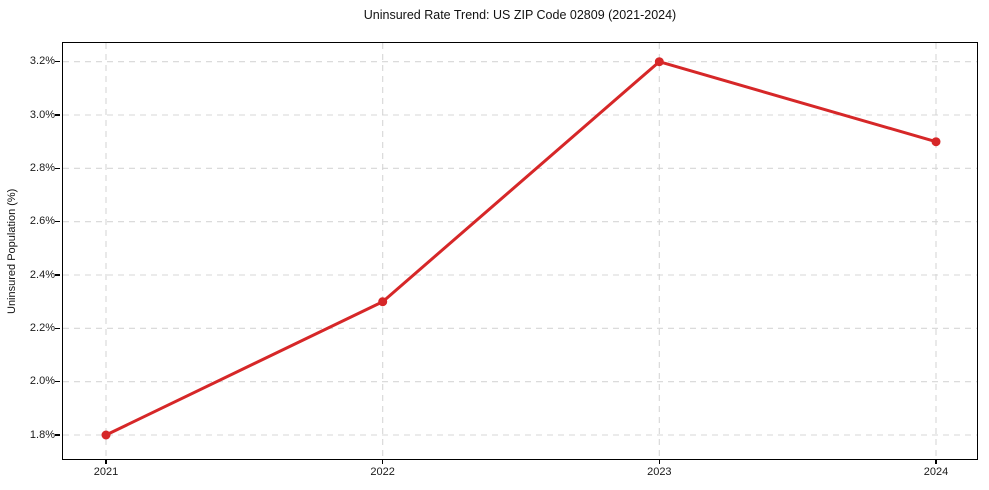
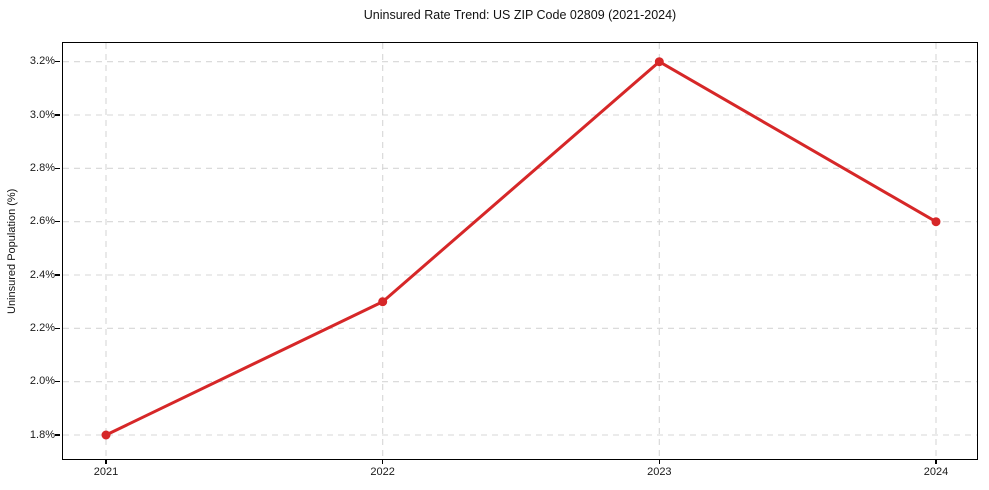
2024: 2.9% -> 2.6%
